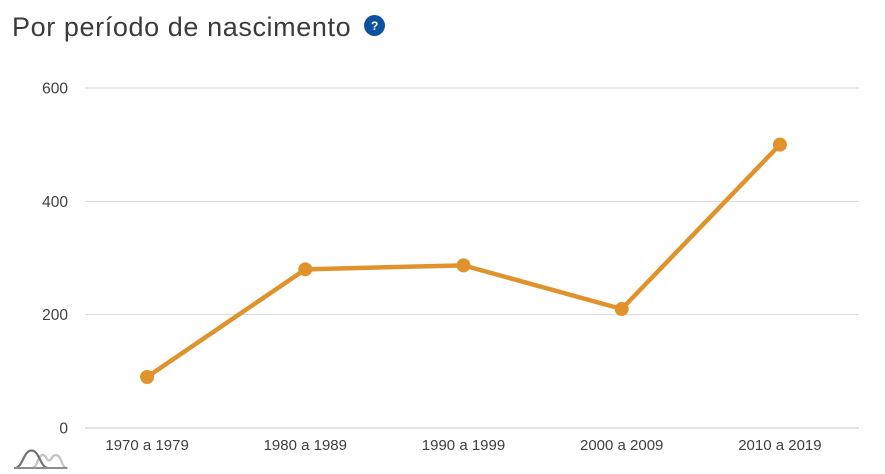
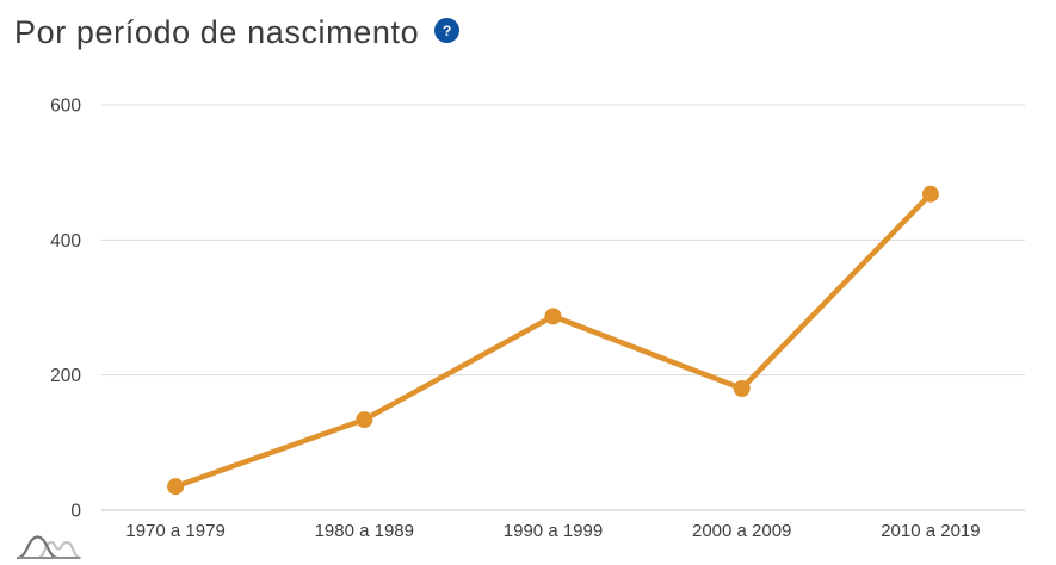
1970 a 1979: 90 -> 40
1980 a 1989: 280 -> 130
2000 a 2009: 210 -> 180
2010 a 2019: 500 -> 470
